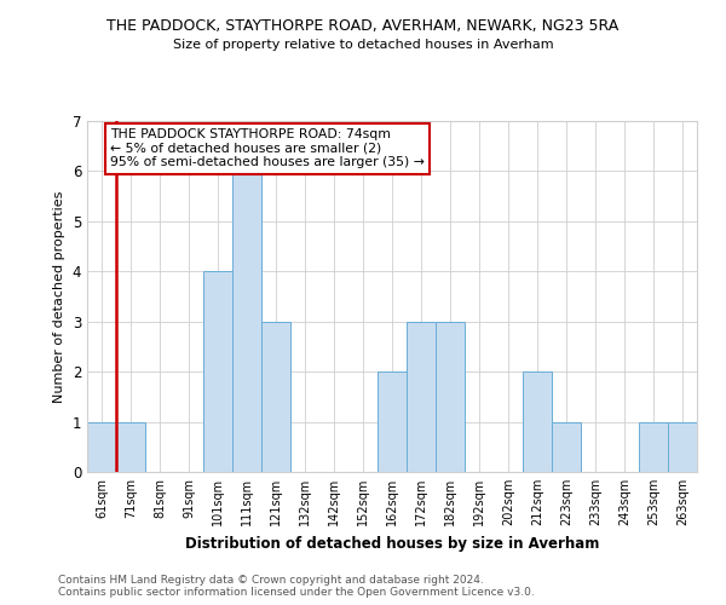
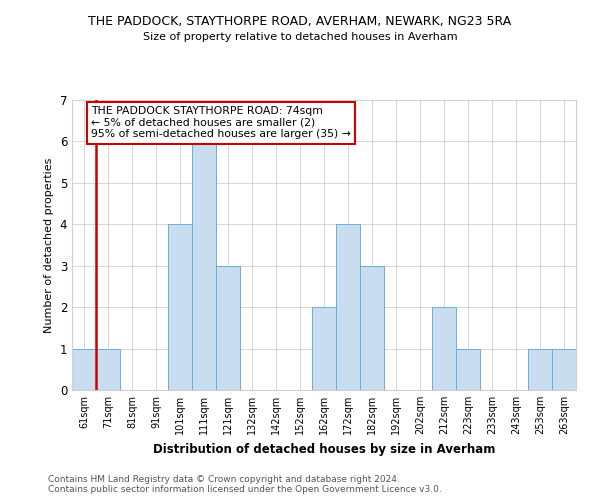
172sqm: 3 -> 4
